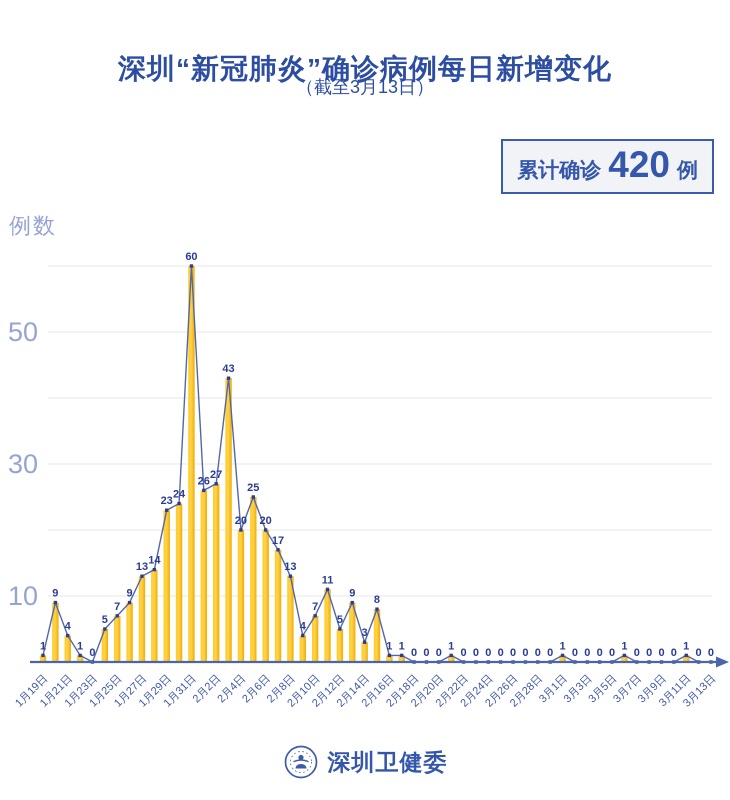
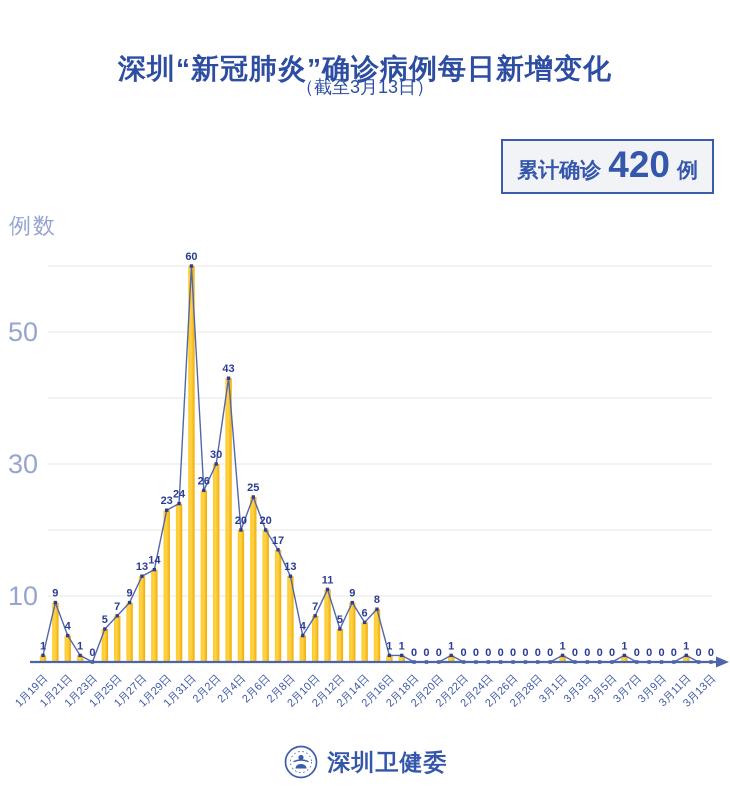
2月2日: 27 -> 30
2月14日: 3 -> 6
